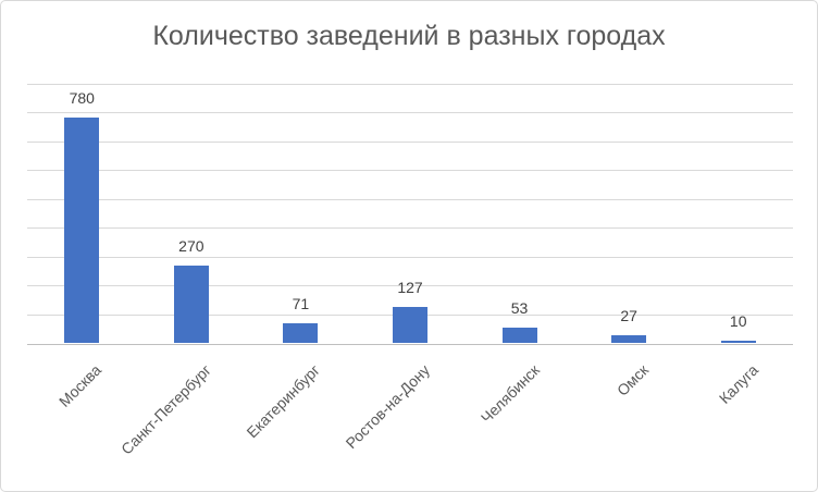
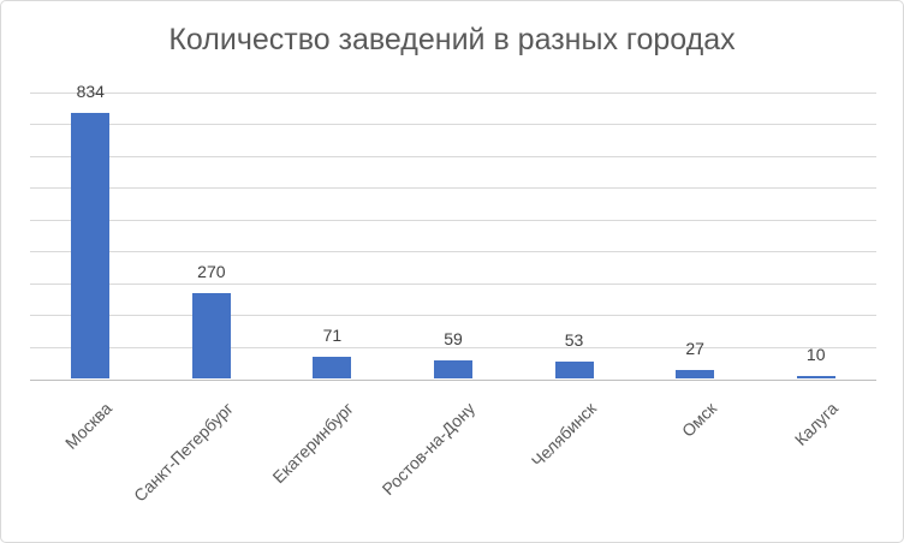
Москва: 780 -> 834
Ростов-на-Дону: 127 -> 59
